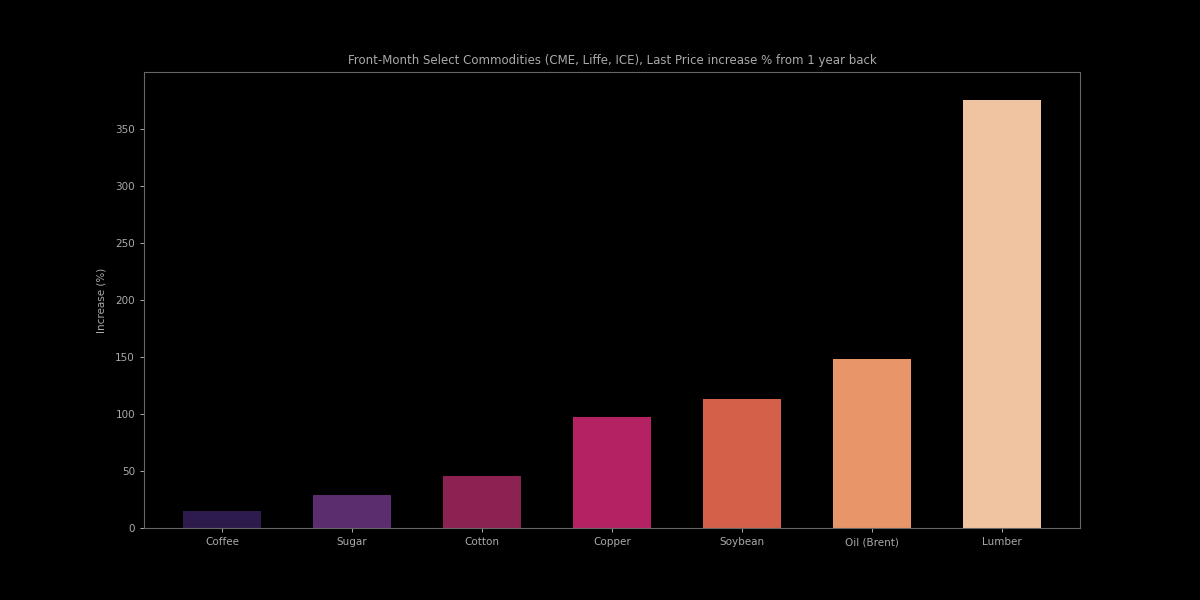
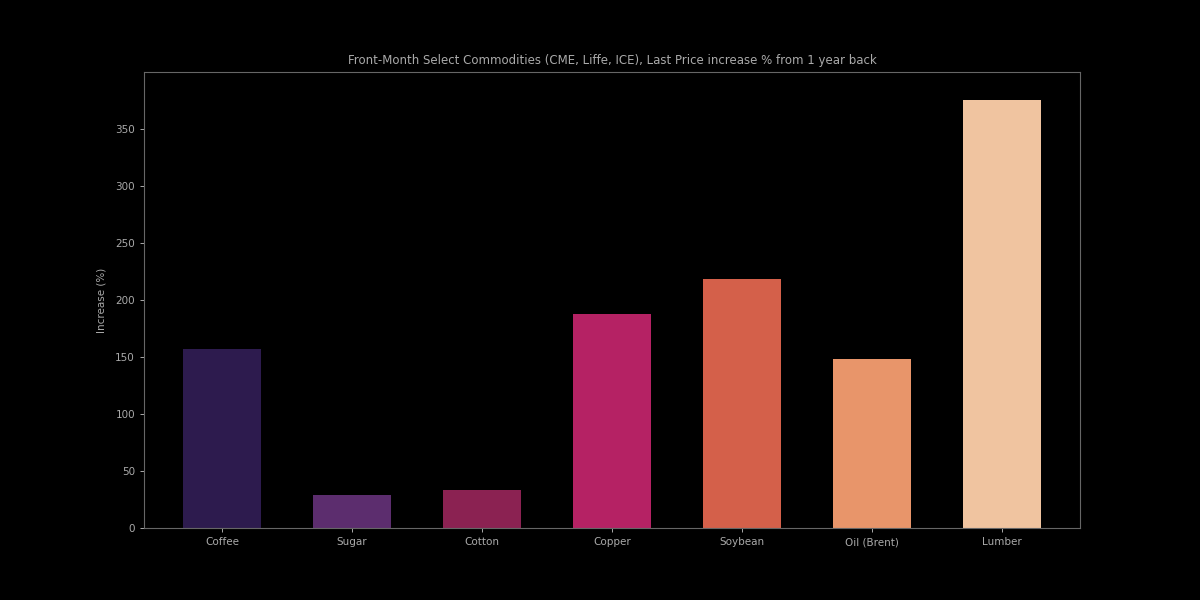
Coffee: 15 -> 157
Cotton: 46 -> 33
Copper: 97 -> 188
Soybean: 113 -> 218
